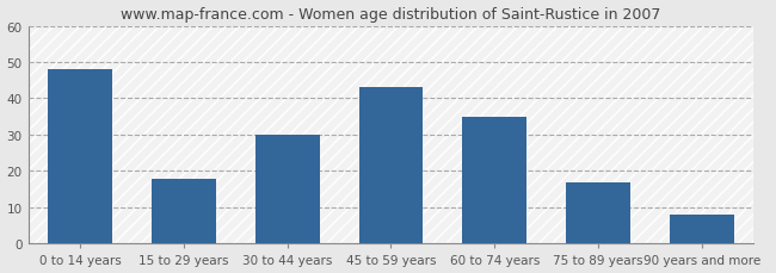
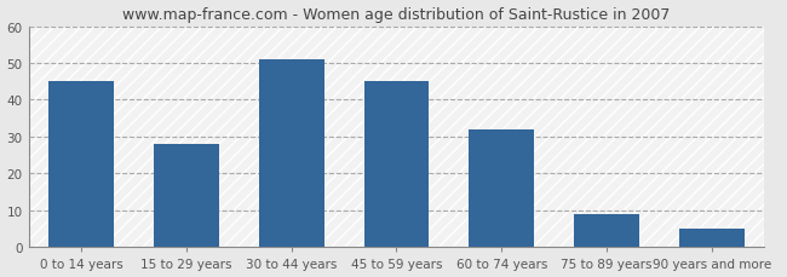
0 to 14 years: 48 -> 45
15 to 29 years: 18 -> 28
30 to 44 years: 30 -> 51
45 to 59 years: 43 -> 45
60 to 74 years: 35 -> 32
75 to 89 years: 17 -> 9
90 years and more: 8 -> 5
